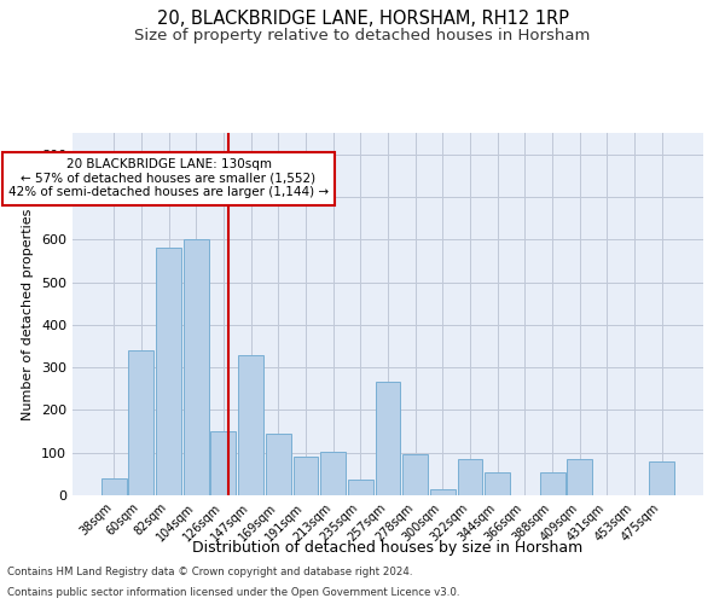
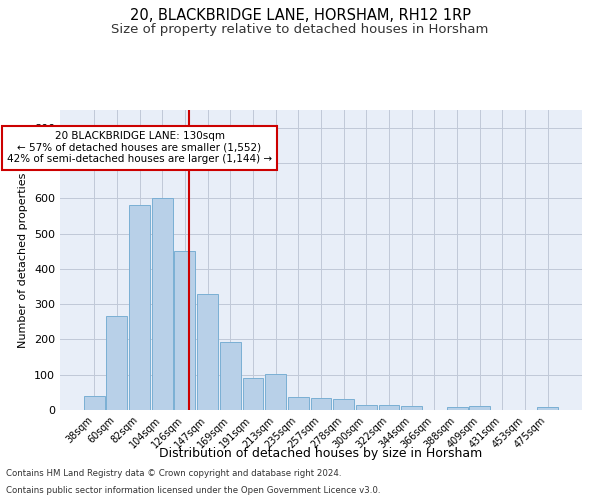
60sqm: 340 -> 265
126sqm: 150 -> 450
169sqm: 145 -> 193
257sqm: 265 -> 35
278sqm: 95 -> 32
322sqm: 85 -> 15
344sqm: 55 -> 10
388sqm: 55 -> 8
409sqm: 85 -> 10
475sqm: 80 -> 8
